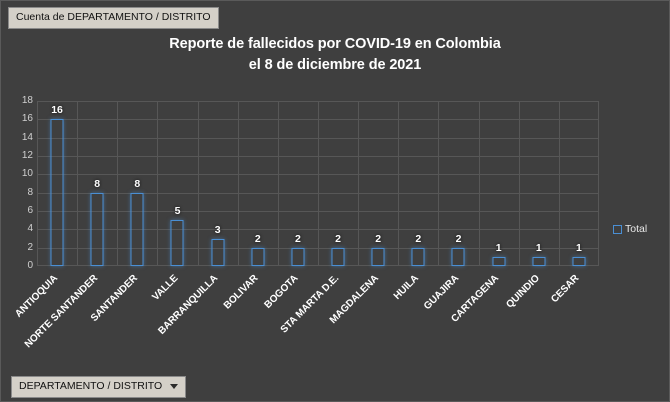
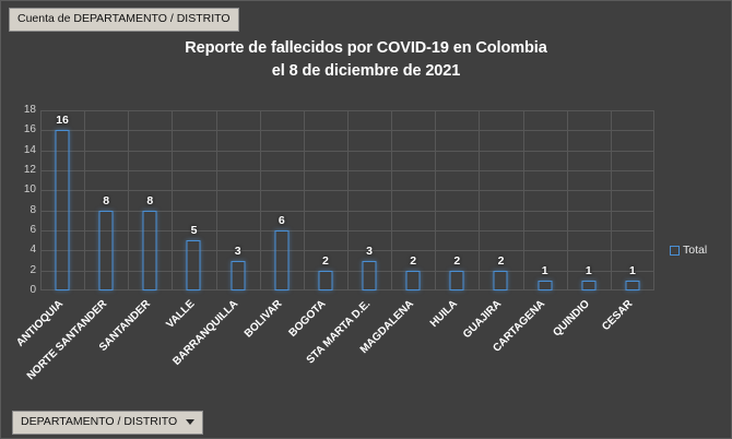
BOLIVAR: 2 -> 6
STA MARTA D.E.: 2 -> 3
